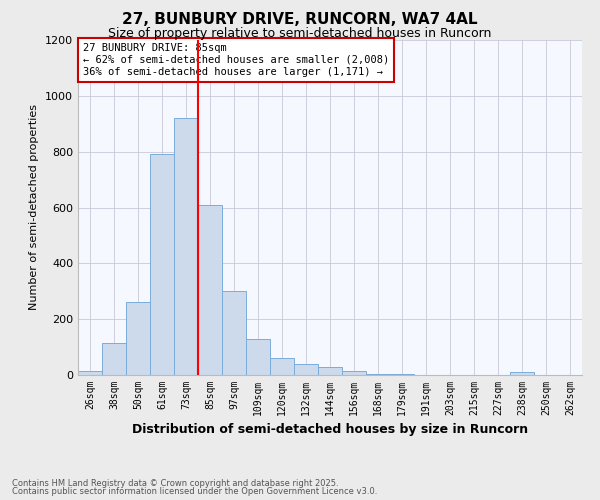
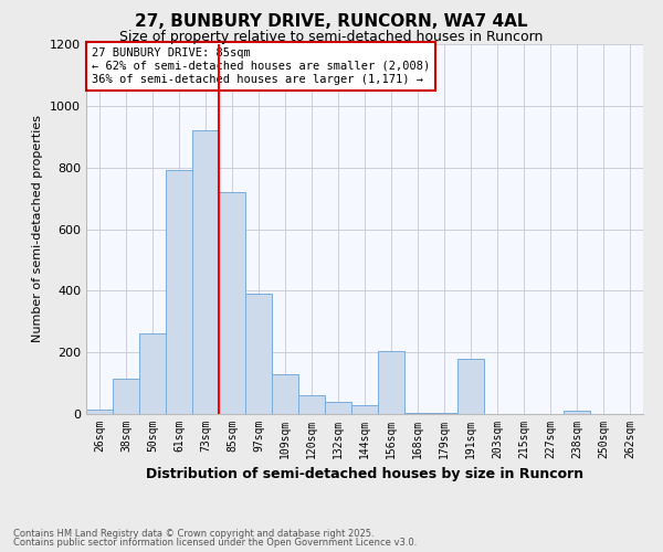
85sqm: 610 -> 720
97sqm: 300 -> 390
156sqm: 15 -> 205
191sqm: 1 -> 180
